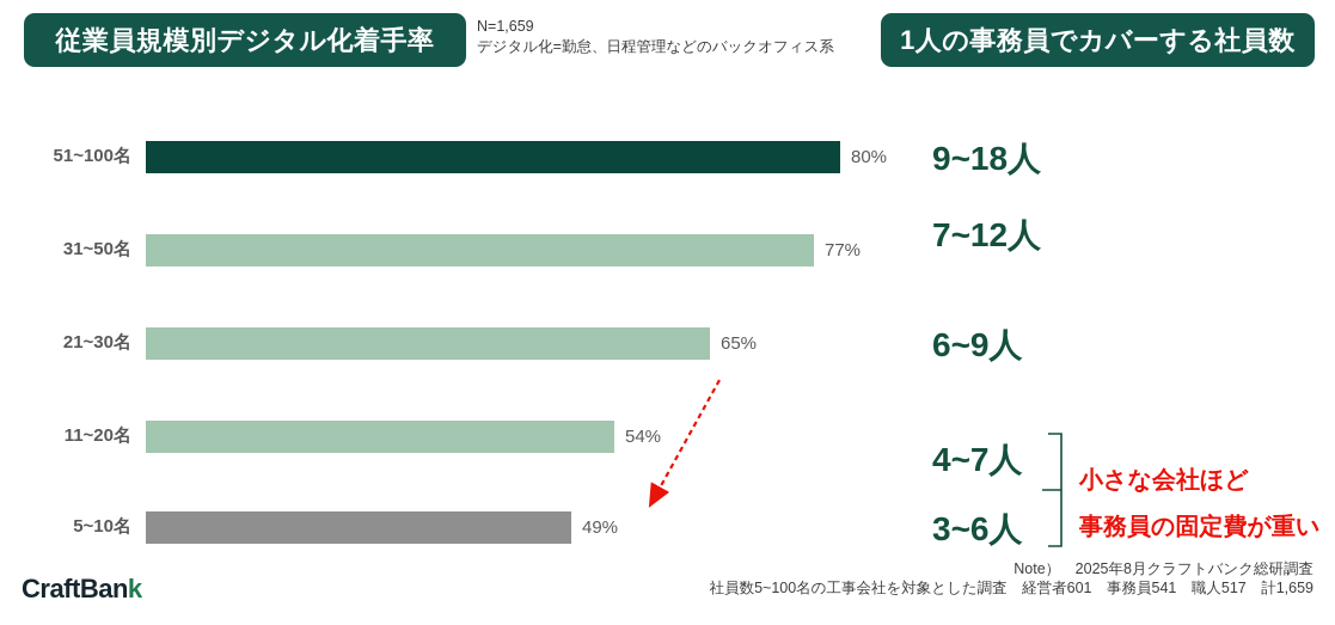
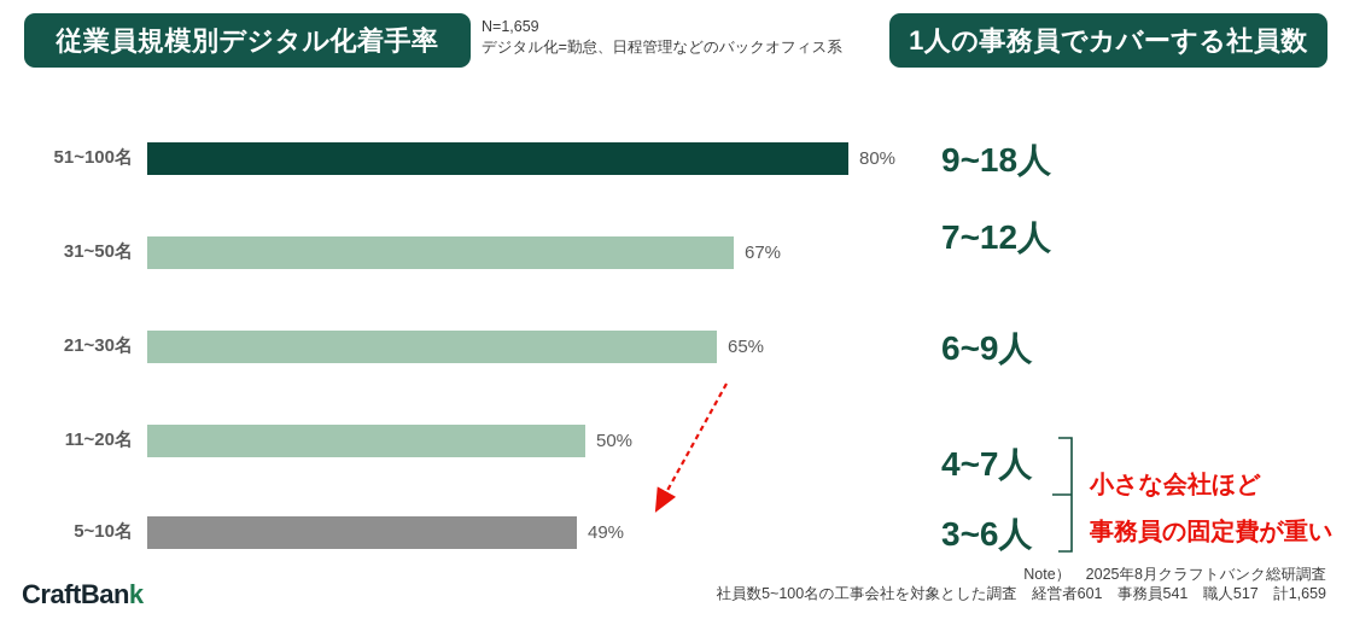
31~50名: 77% -> 67%
11~20名: 54% -> 50%
